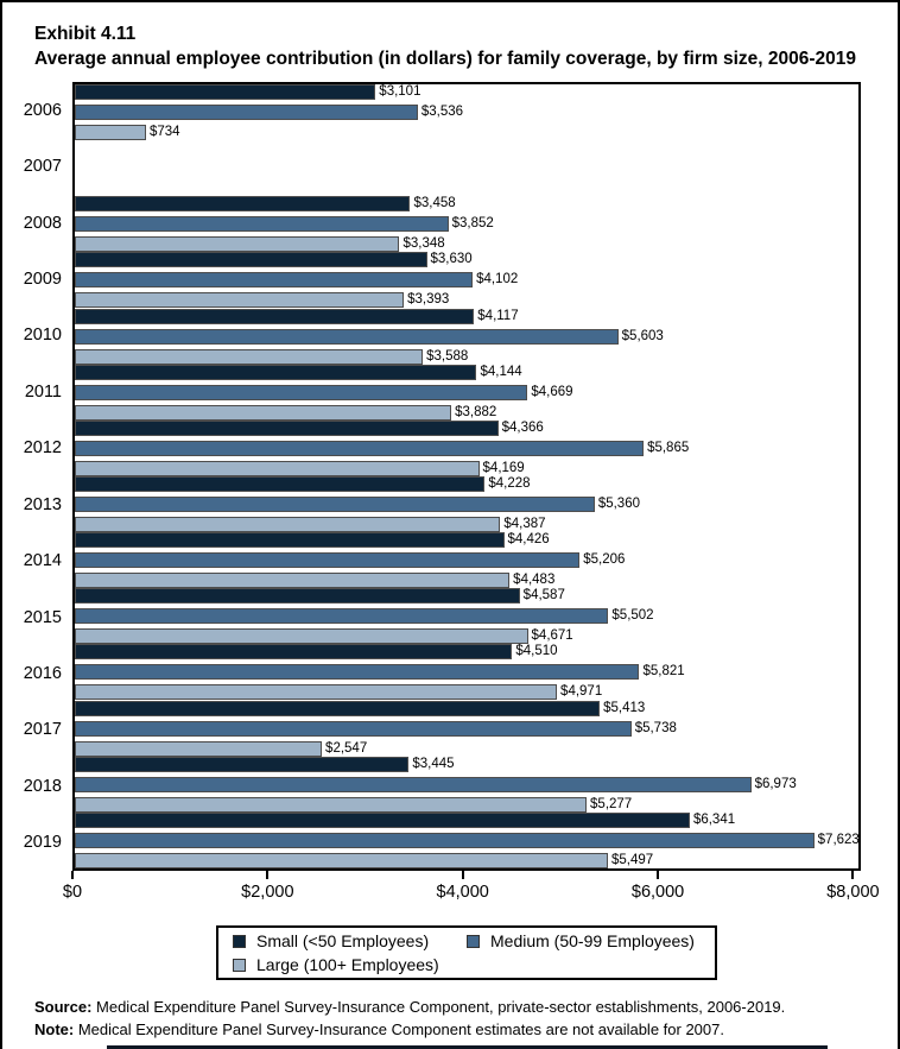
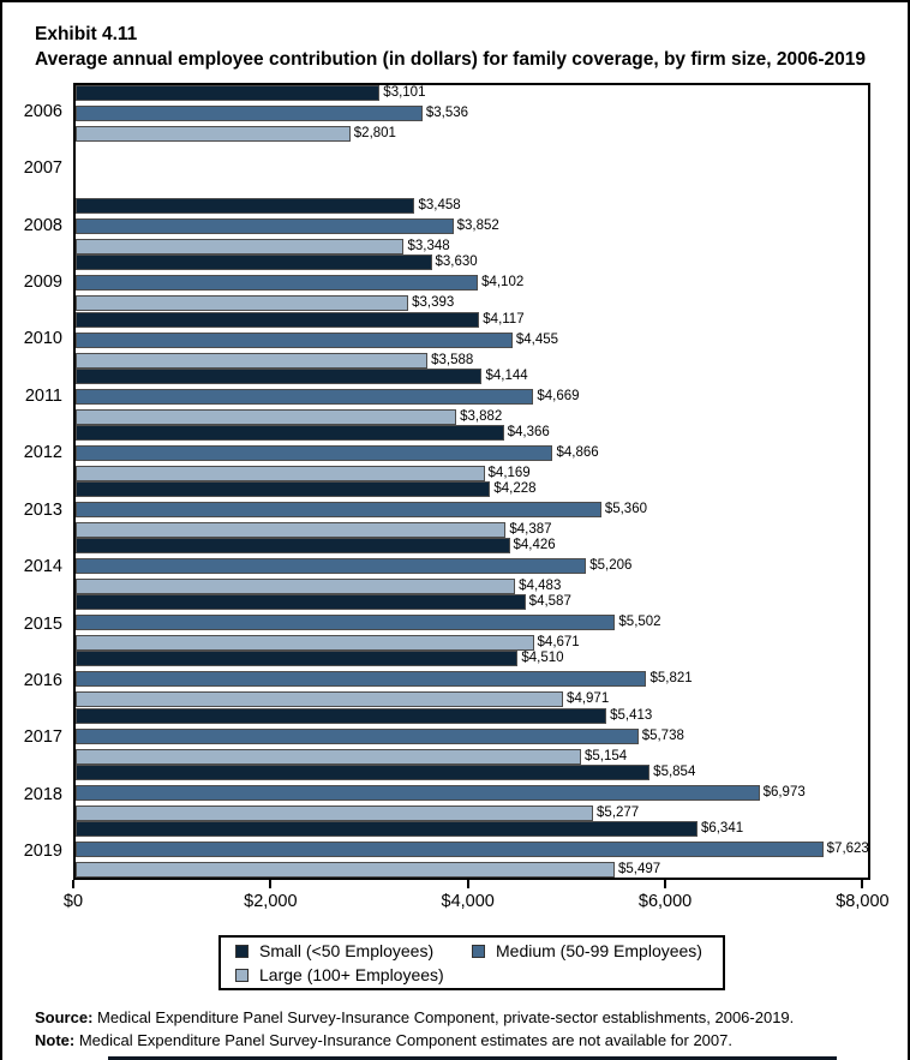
Large (100+ Employees)/2006: $734 -> $2,801
Medium (50-99 Employees)/2010: $5,603 -> $4,455
Medium (50-99 Employees)/2012: $5,865 -> $4,866
Large (100+ Employees)/2017: $2,547 -> $5,154
Small (<50 Employees)/2018: $3,445 -> $5,854
